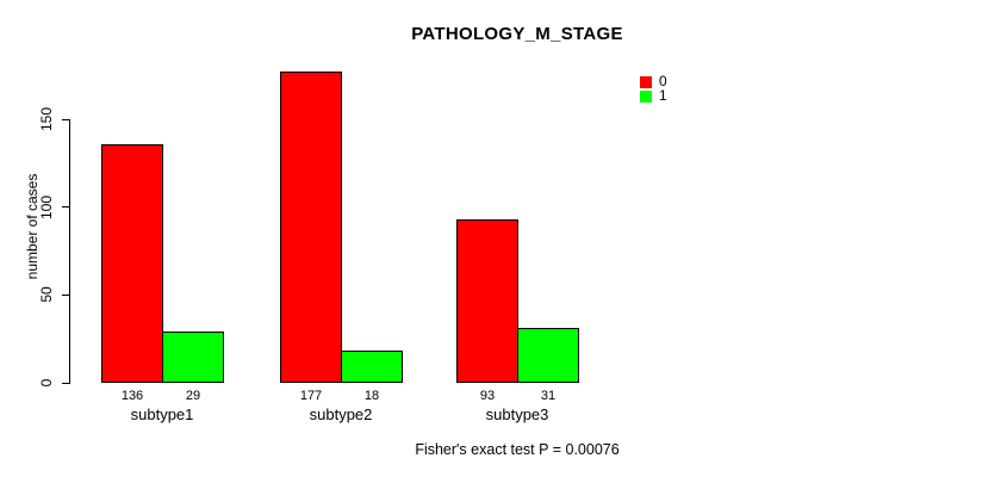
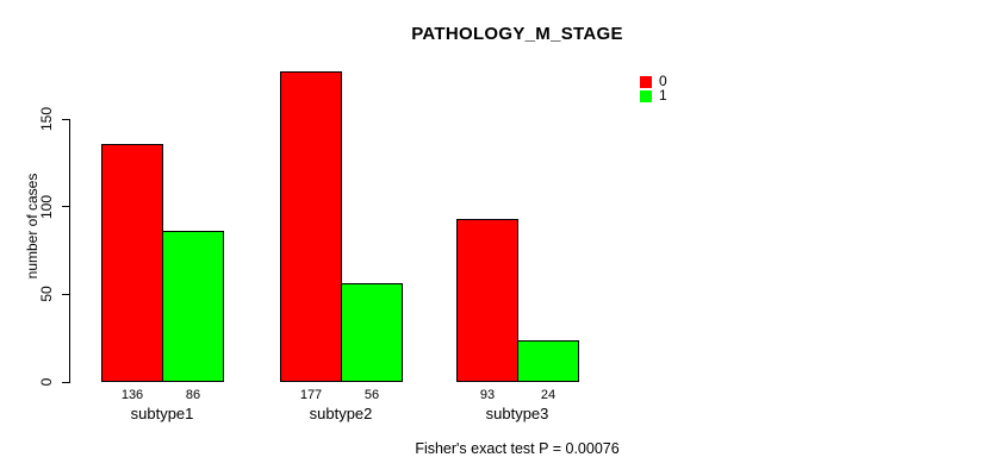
1/subtype1: 29 -> 86
1/subtype2: 18 -> 56
1/subtype3: 31 -> 24
